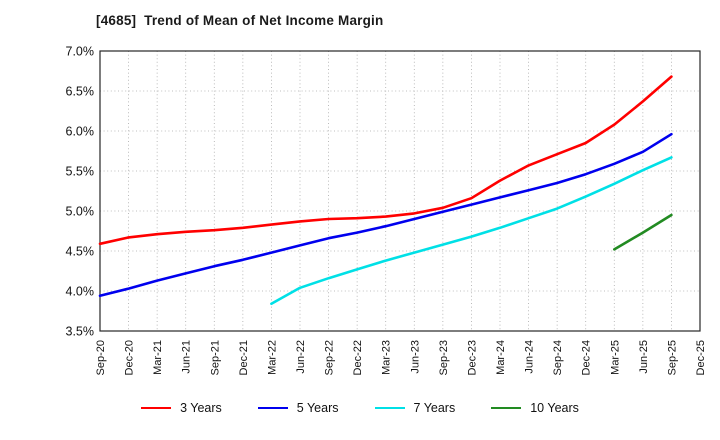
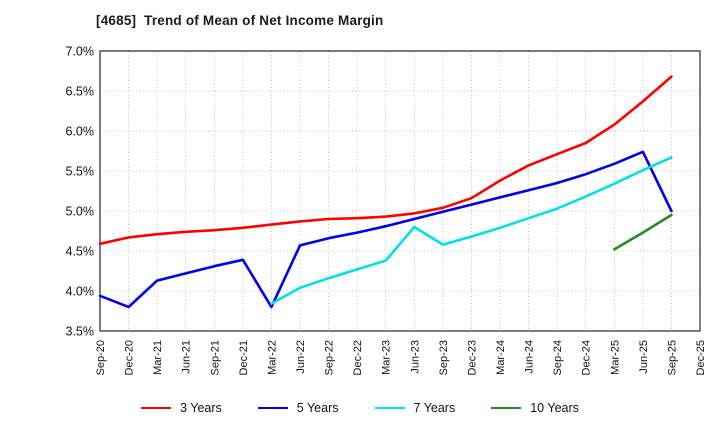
5 Years/Dec-20: 4.0% -> 3.8%
5 Years/Mar-22: 4.5% -> 3.8%
7 Years/Jun-23: 4.5% -> 4.8%
5 Years/Sep-25: 6.0% -> 5.0%
